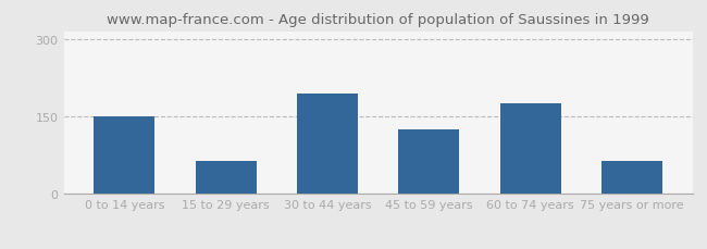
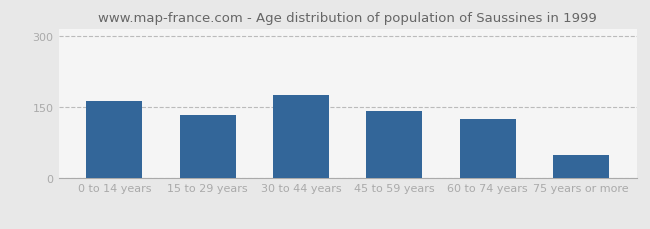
0 to 14 years: 150 -> 163
15 to 29 years: 65 -> 133
30 to 44 years: 195 -> 175
45 to 59 years: 125 -> 142
60 to 74 years: 175 -> 126
75 years or more: 65 -> 50
